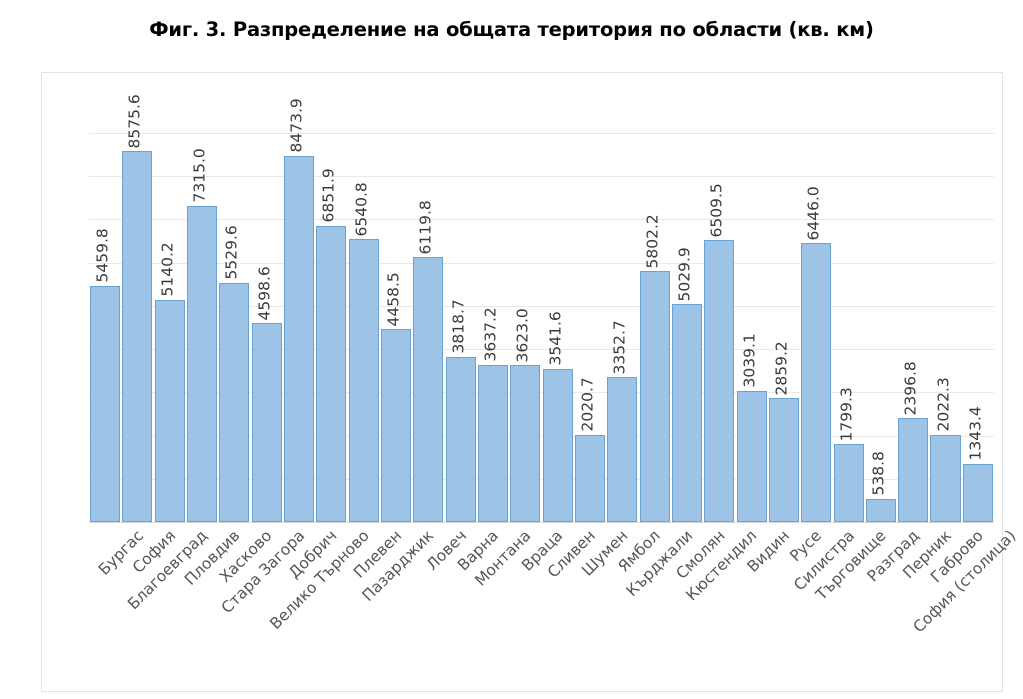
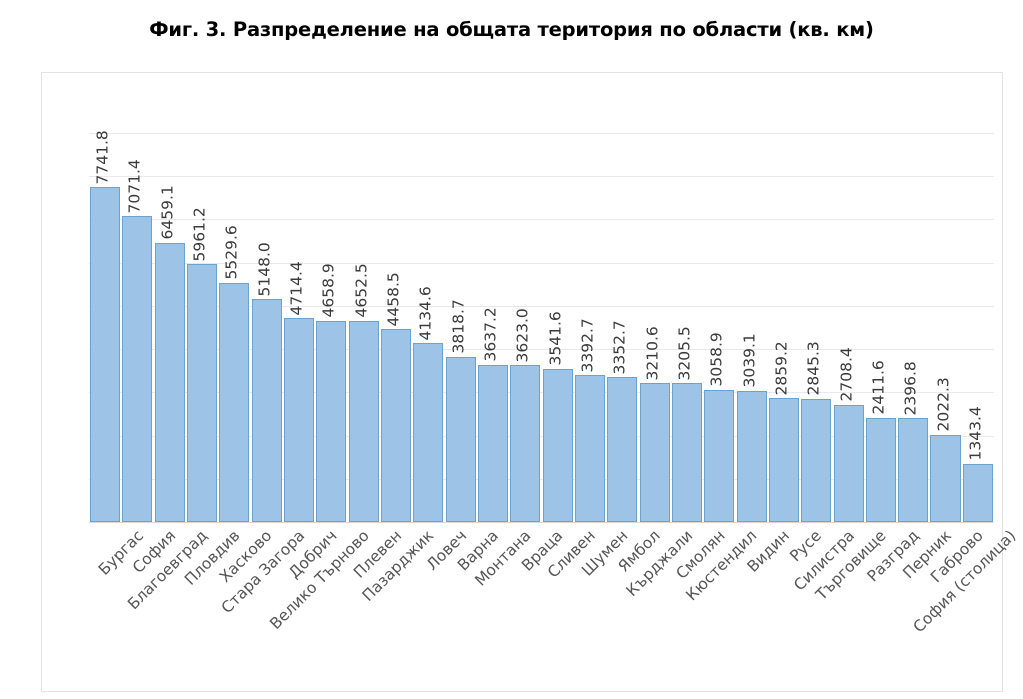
Бургас: 5459.8 -> 7741.8
София: 8575.6 -> 7071.4
Благоевград: 5140.2 -> 6459.1
Пловдив: 7315.0 -> 5961.2
Стара Загора: 4598.6 -> 5148.0
Добрич: 8473.9 -> 4714.4
Велико Търново: 6851.9 -> 4658.9
Плевен: 6540.8 -> 4652.5
Ловеч: 6119.8 -> 4134.6
Шумен: 2020.7 -> 3392.7
Кърджали: 5802.2 -> 3210.6
Смолян: 5029.9 -> 3205.5
Кюстендил: 6509.5 -> 3058.9
Силистра: 6446.0 -> 2845.3
Търговище: 1799.3 -> 2708.4
Разград: 538.8 -> 2411.6
